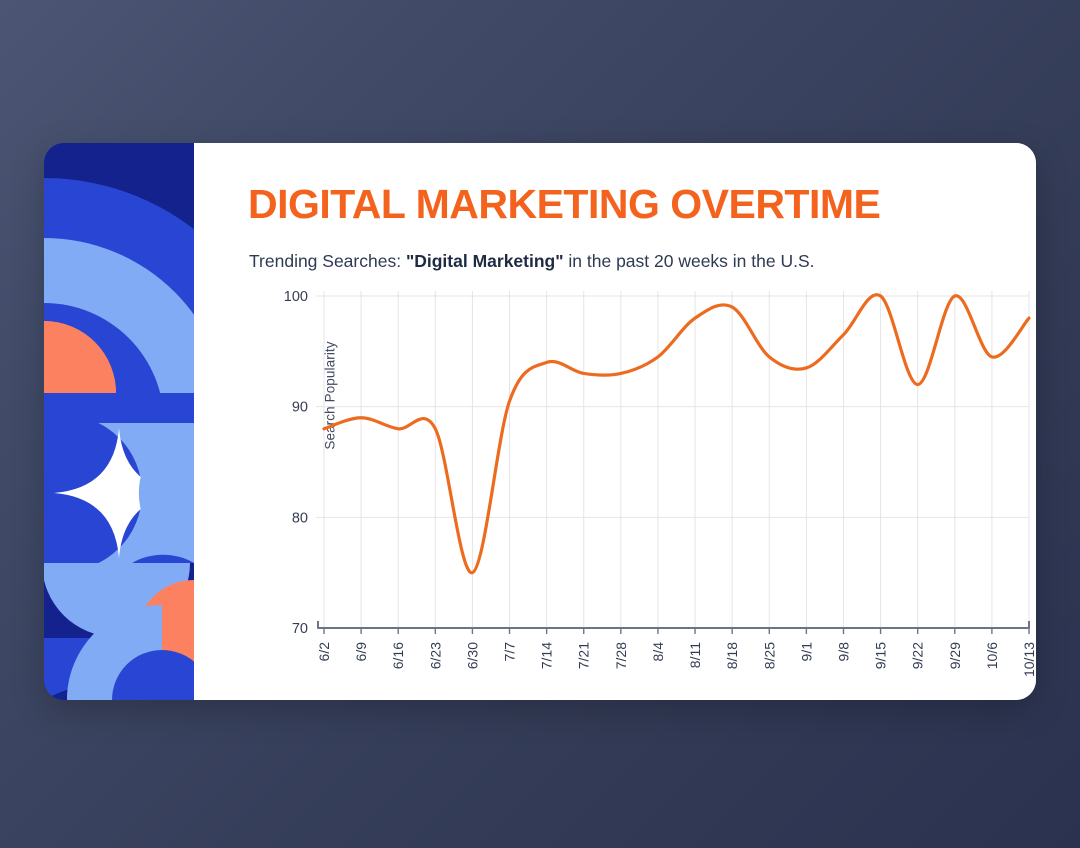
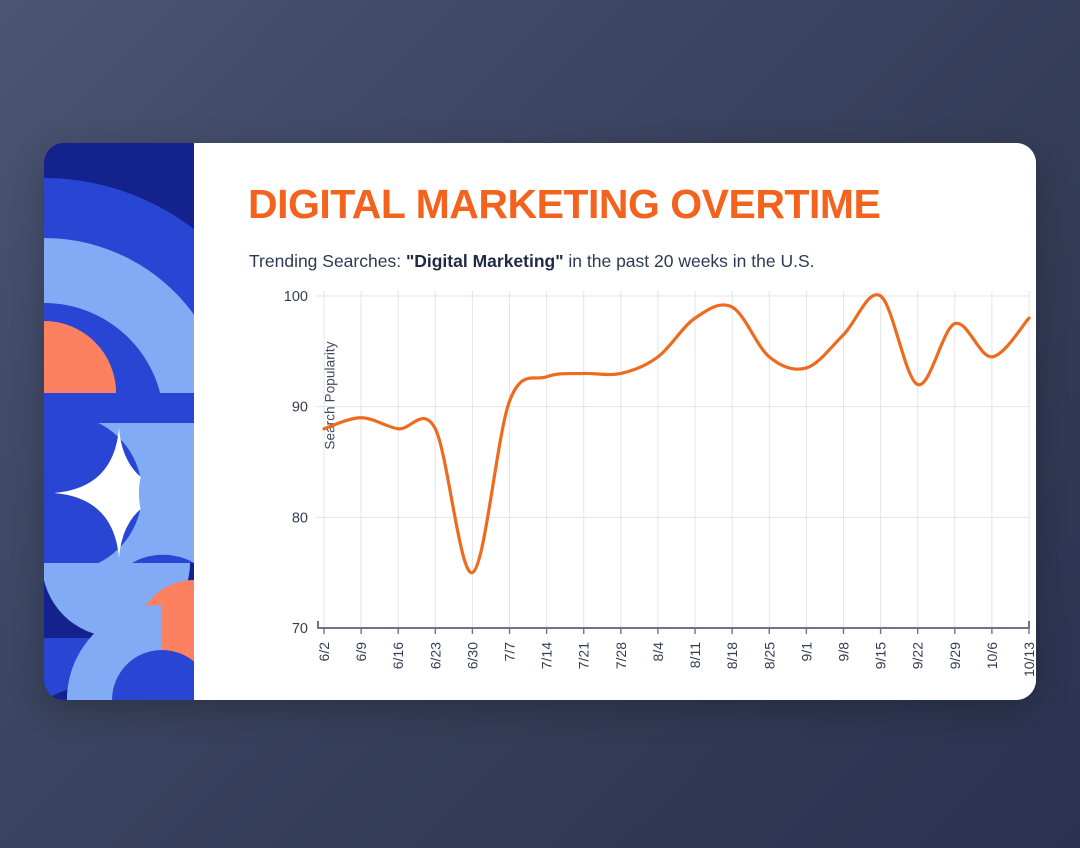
7/14: 94.0 -> 92.7
9/29: 100.0 -> 97.5
